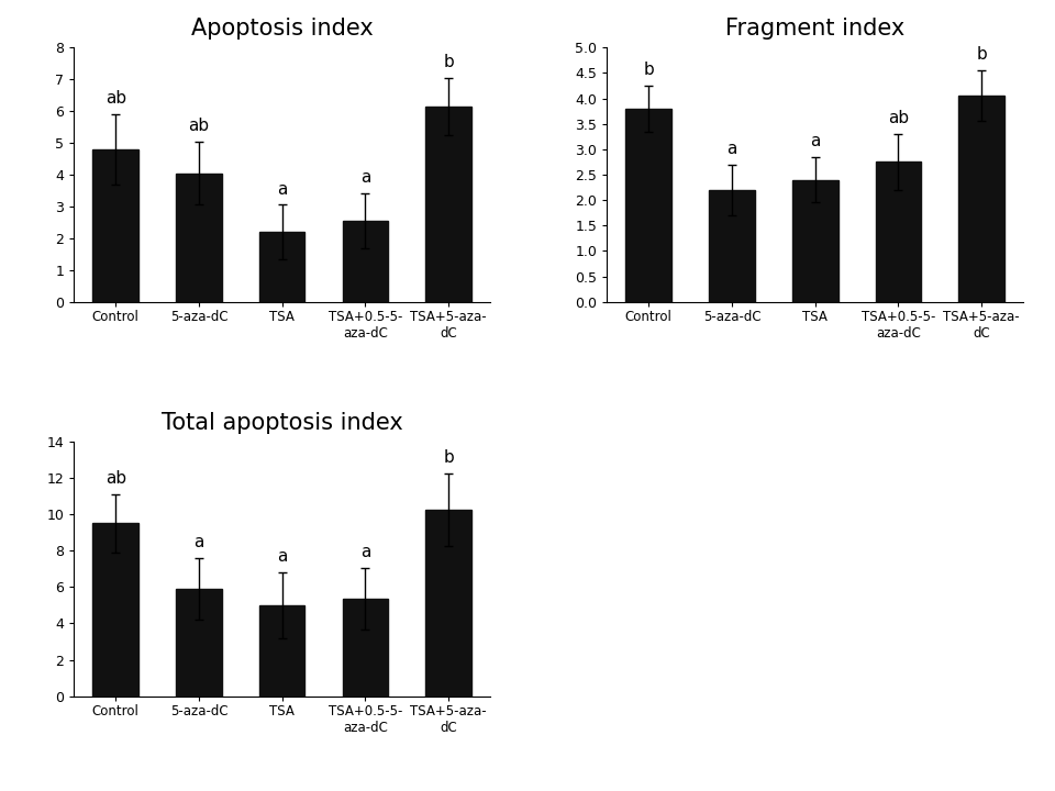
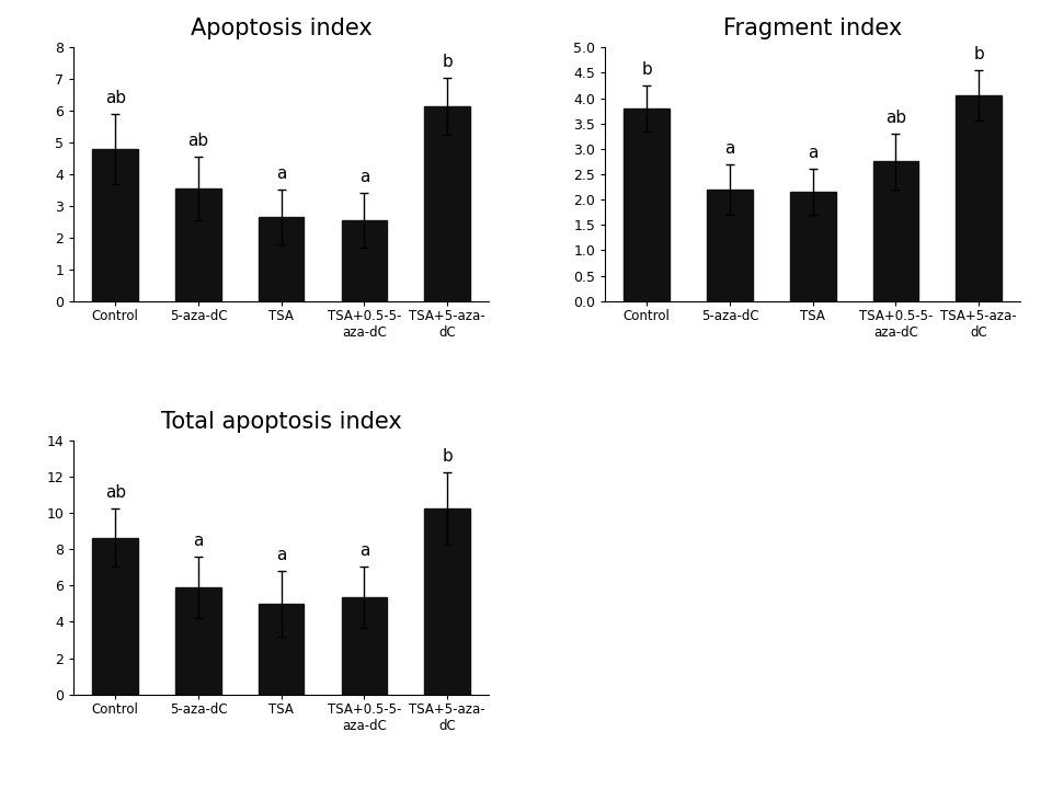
Apoptosis index/5-aza-dC: 4.05 -> 3.55
Apoptosis index/TSA: 2.20 -> 2.65
Fragment index/TSA: 2.40 -> 2.15
Total apoptosis index/Control: 9.5 -> 8.7
